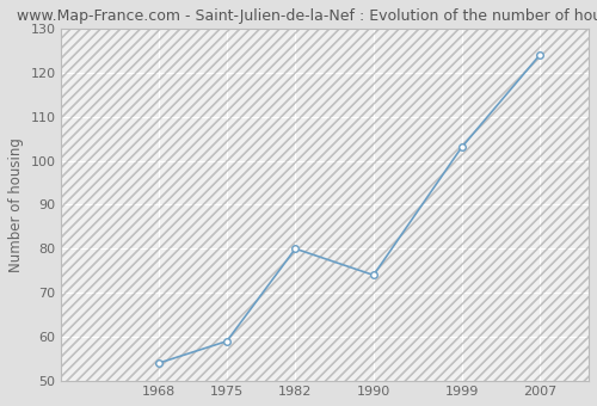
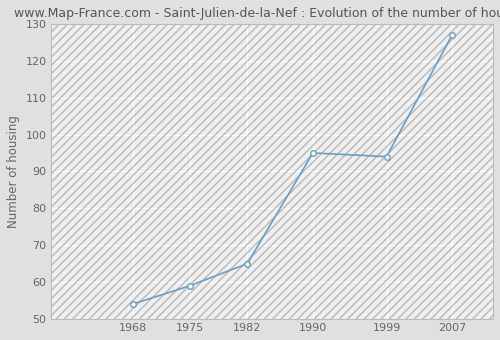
1982: 80 -> 65
1990: 74 -> 95
1999: 103 -> 94
2007: 124 -> 127
